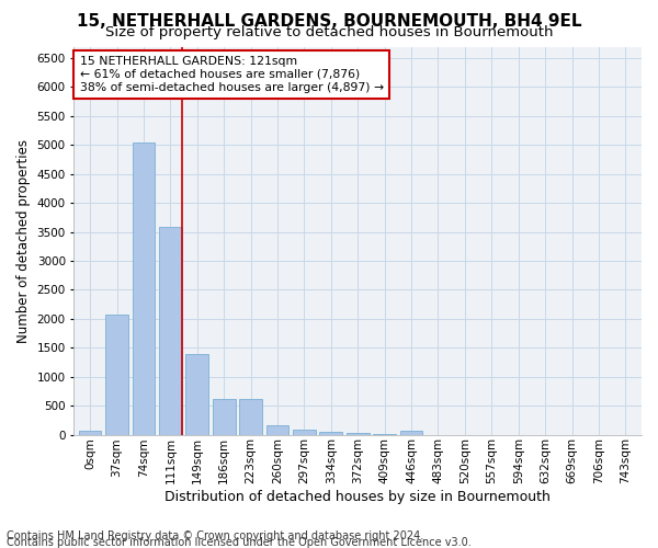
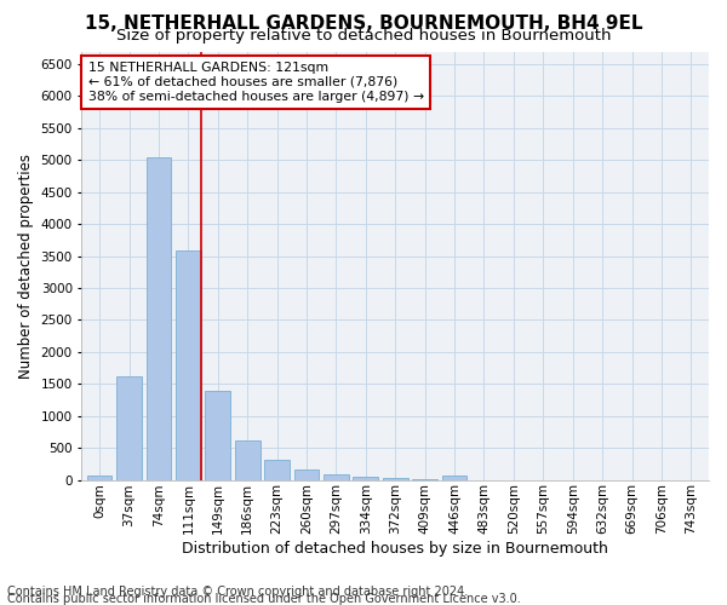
37sqm: 2080 -> 1620
223sqm: 620 -> 300
